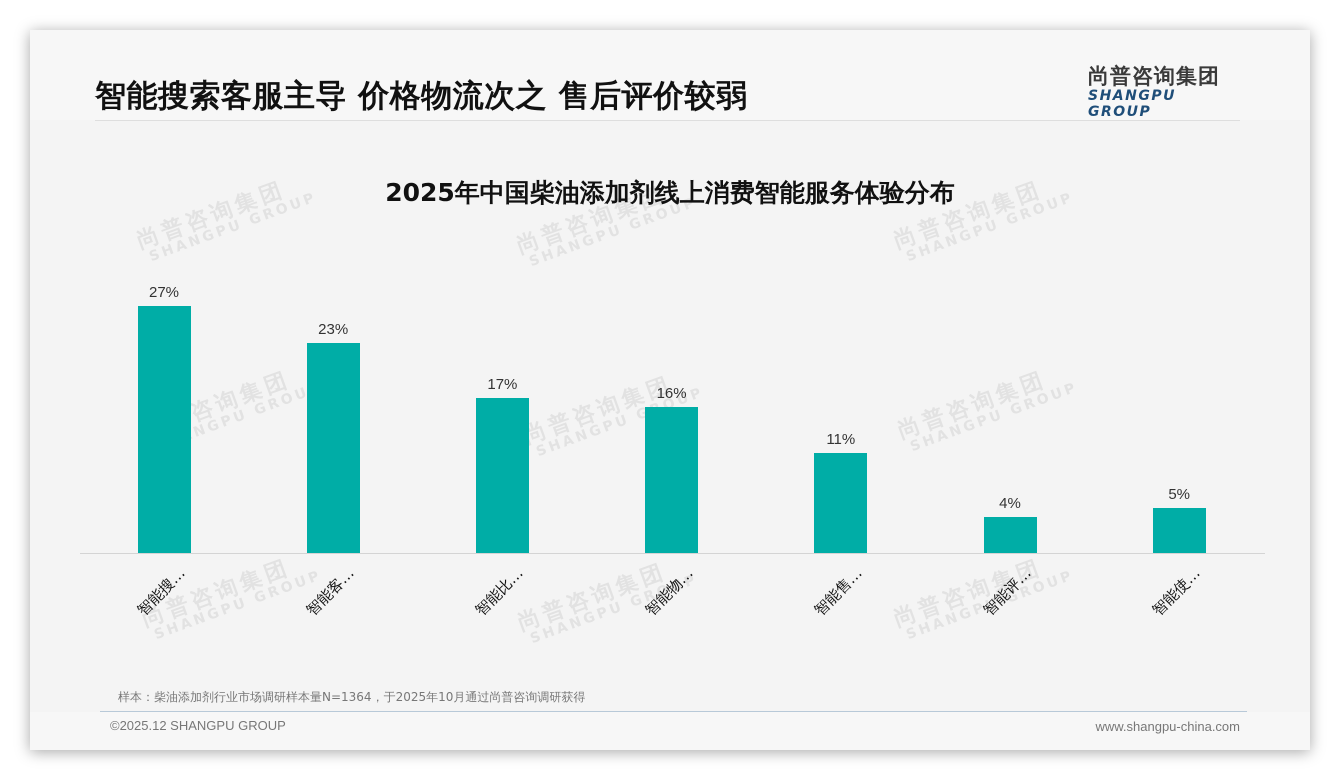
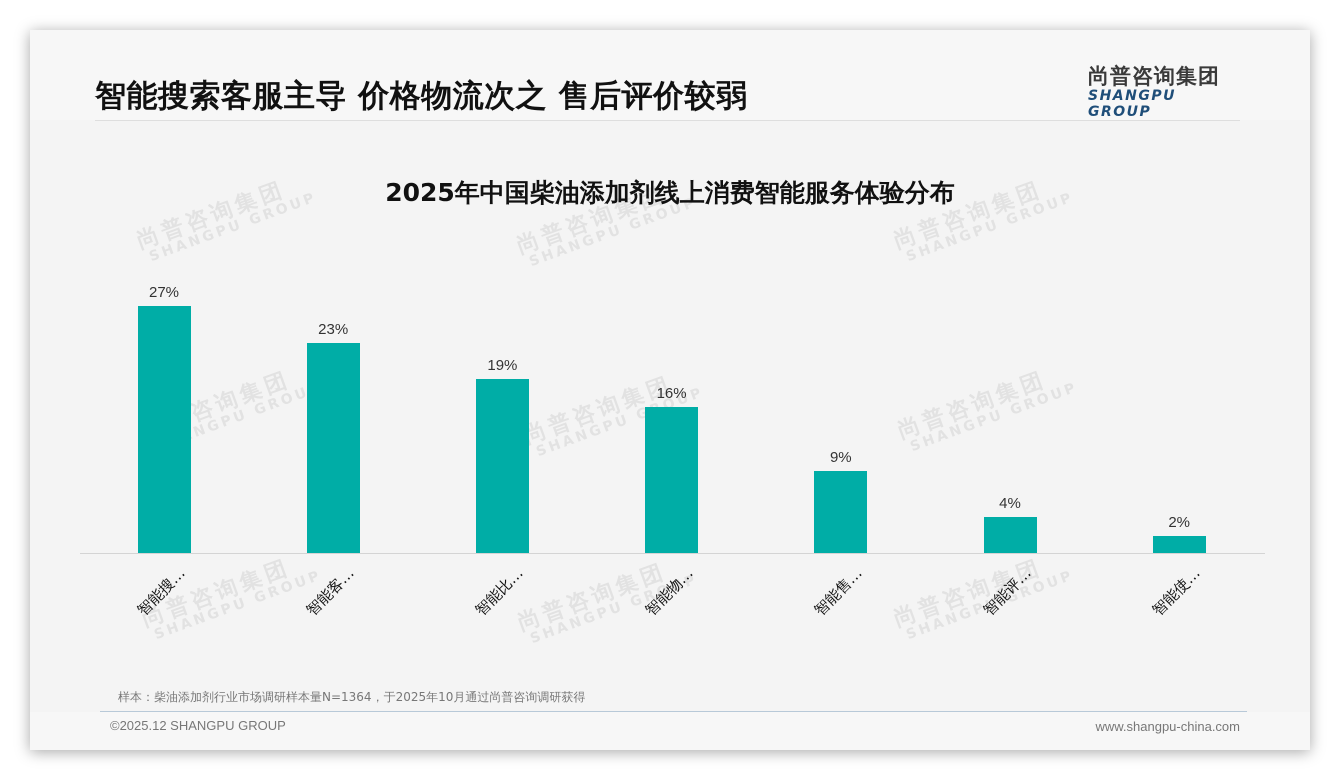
智能比…: 17% -> 19%
智能售…: 11% -> 9%
智能使…: 5% -> 2%
